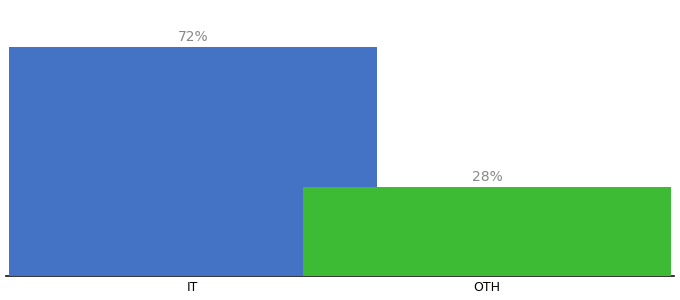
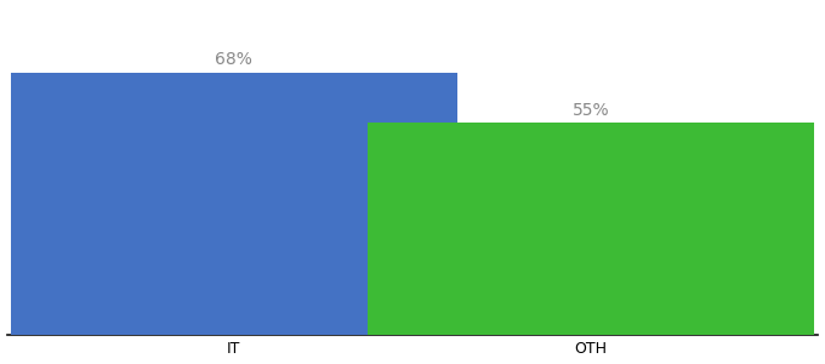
IT: 72% -> 68%
OTH: 28% -> 55%
